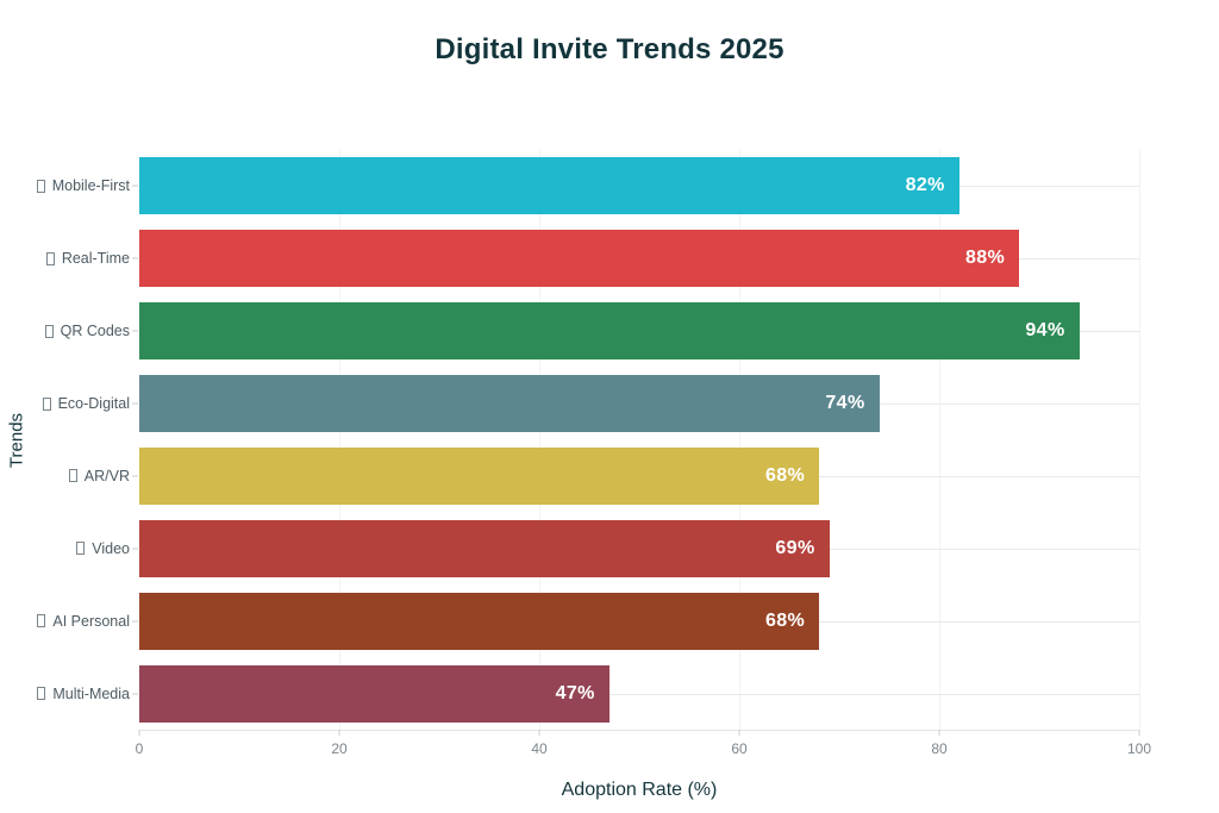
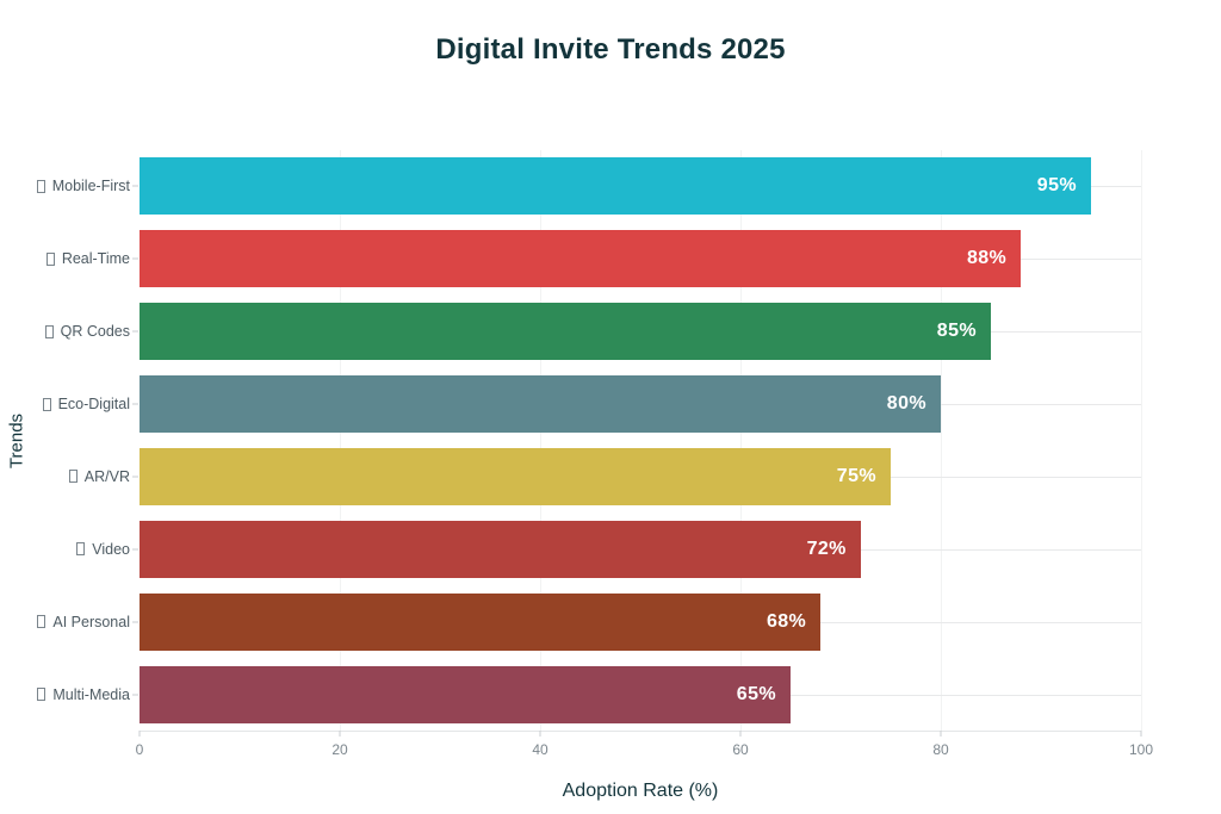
Mobile-First: 82% -> 95%
QR Codes: 94% -> 85%
Eco-Digital: 74% -> 80%
AR/VR: 68% -> 75%
Video: 69% -> 72%
Multi-Media: 47% -> 65%
